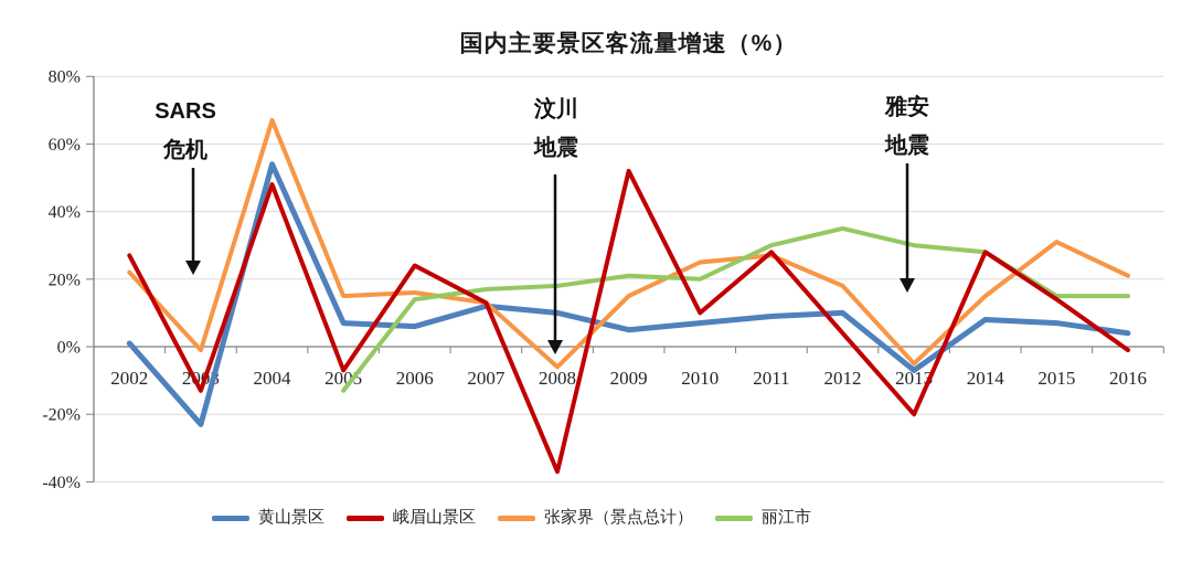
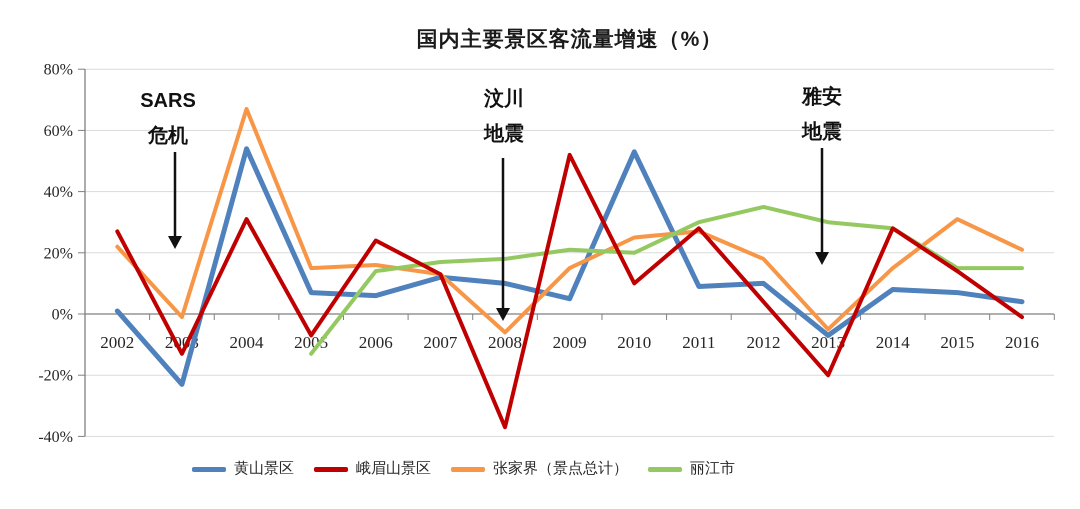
峨眉山景区/2004: 48% -> 31%
黄山景区/2010: 7% -> 53%
